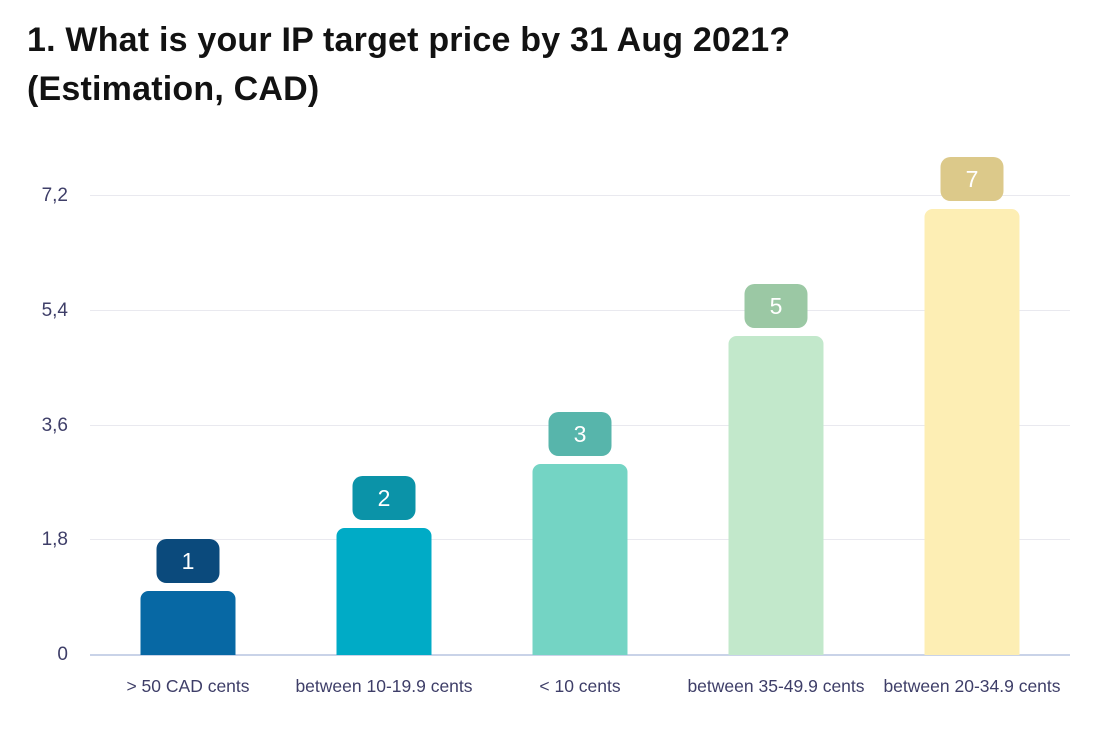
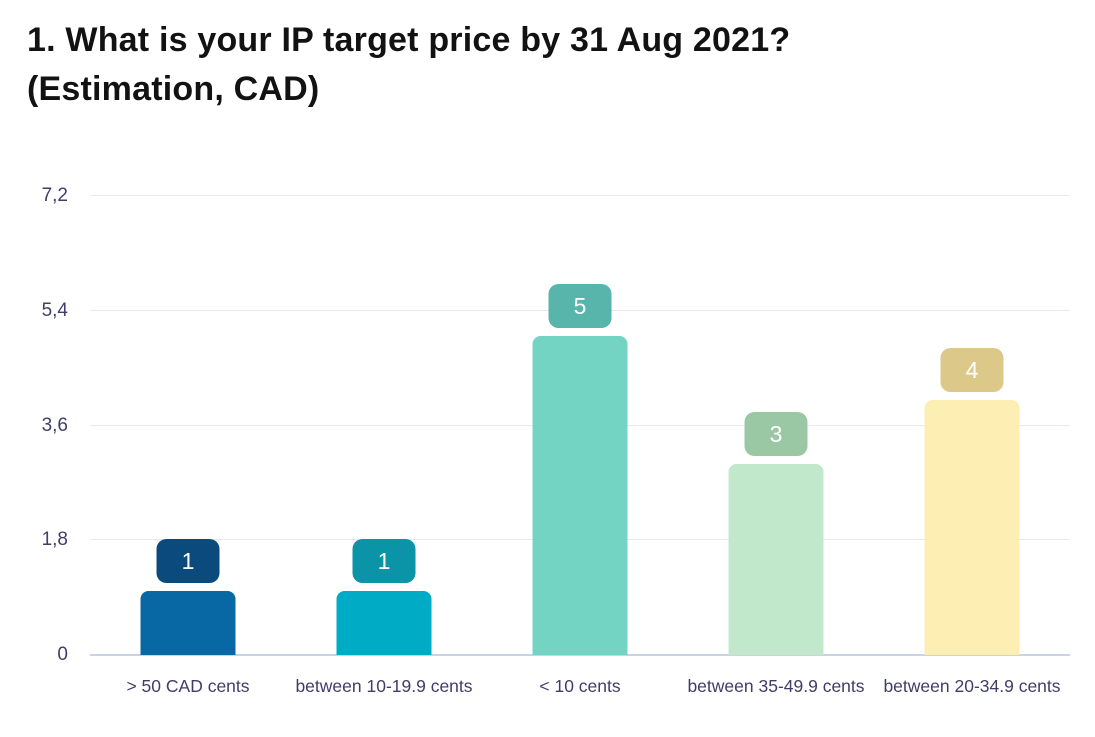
between 10-19.9 cents: 2 -> 1
< 10 cents: 3 -> 5
between 35-49.9 cents: 5 -> 3
between 20-34.9 cents: 7 -> 4
